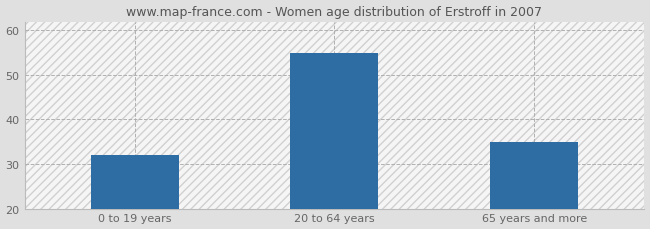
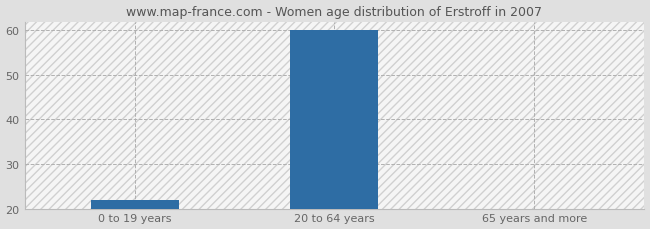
0 to 19 years: 32 -> 22
20 to 64 years: 55 -> 60
65 years and more: 35 -> 20
